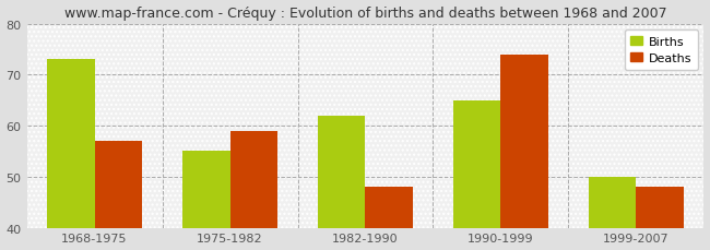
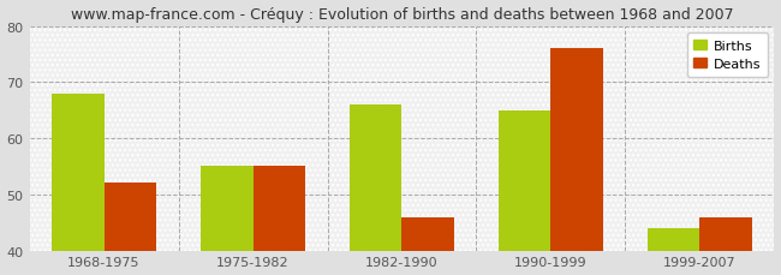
Births/1968-1975: 73 -> 68
Deaths/1968-1975: 57 -> 52
Deaths/1975-1982: 59 -> 55
Births/1982-1990: 62 -> 66
Deaths/1982-1990: 48 -> 46
Deaths/1990-1999: 74 -> 76
Births/1999-2007: 50 -> 44
Deaths/1999-2007: 48 -> 46
